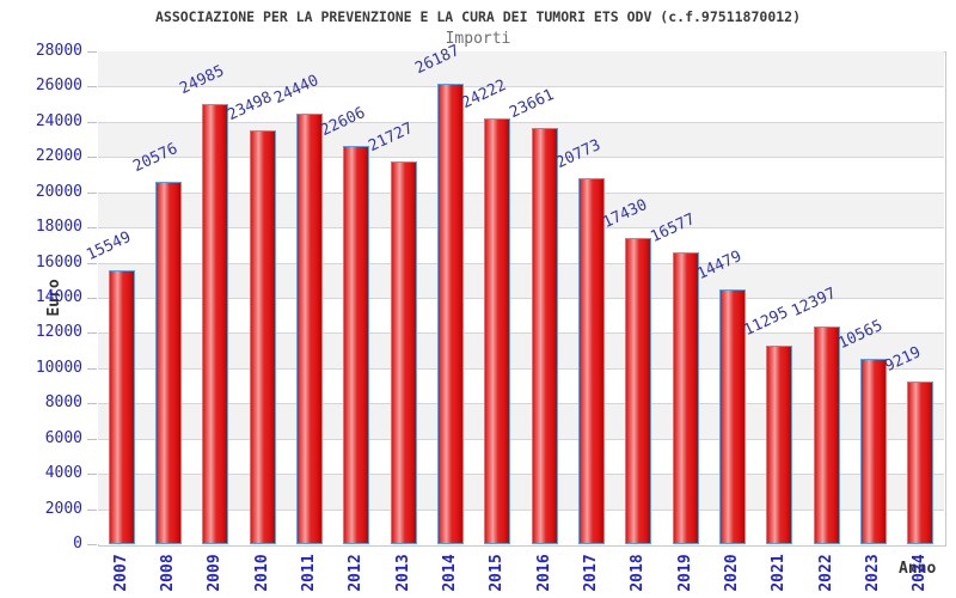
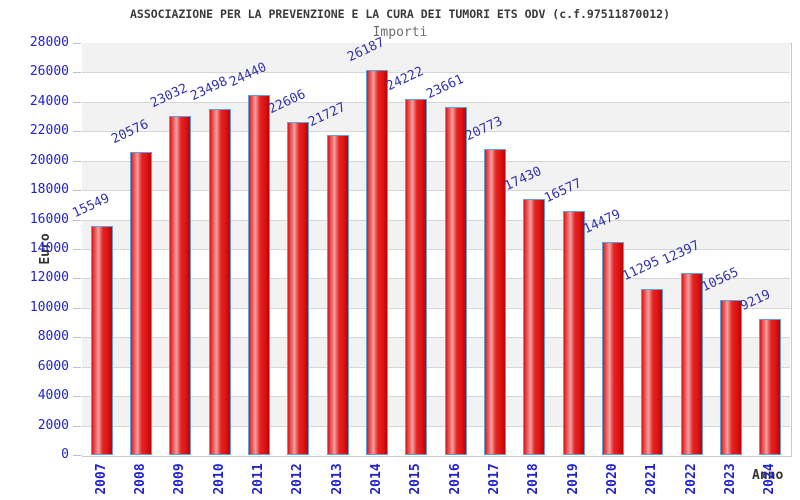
2009: 24985 -> 23032
